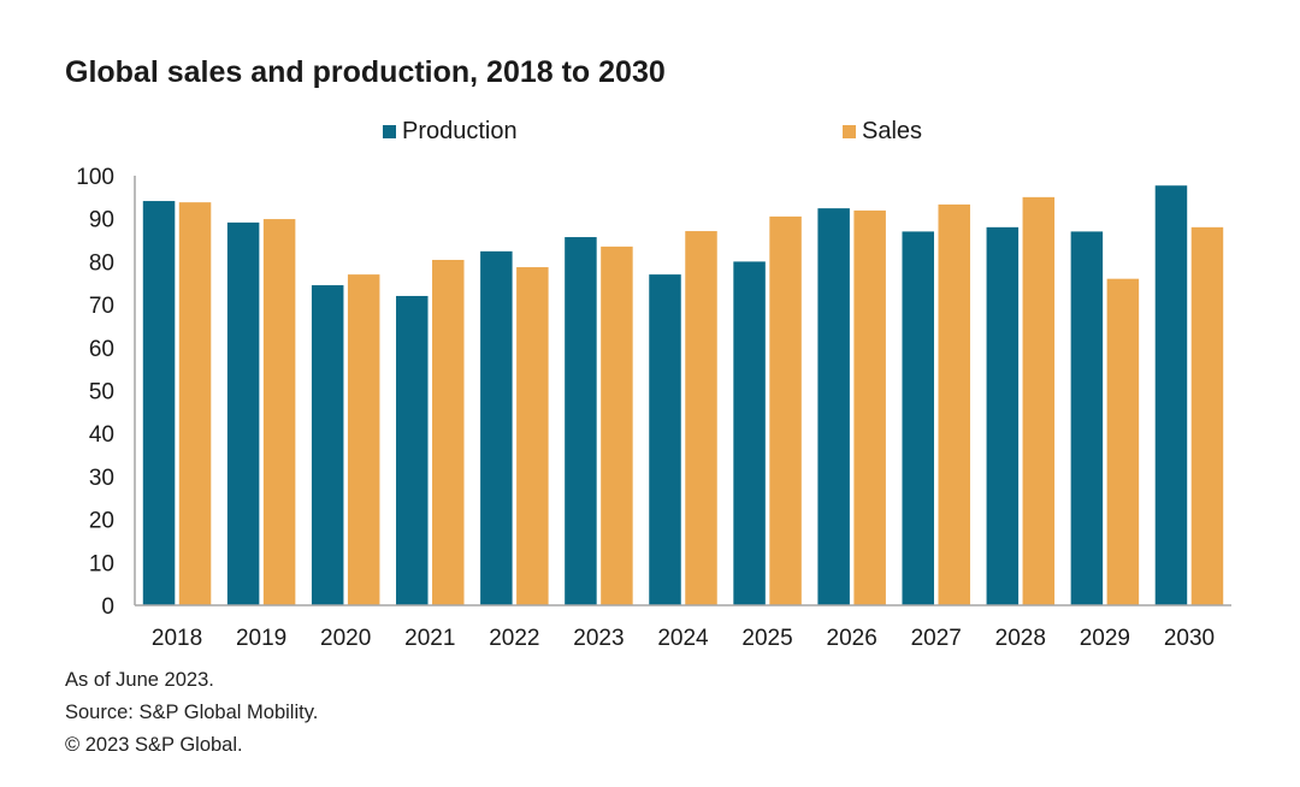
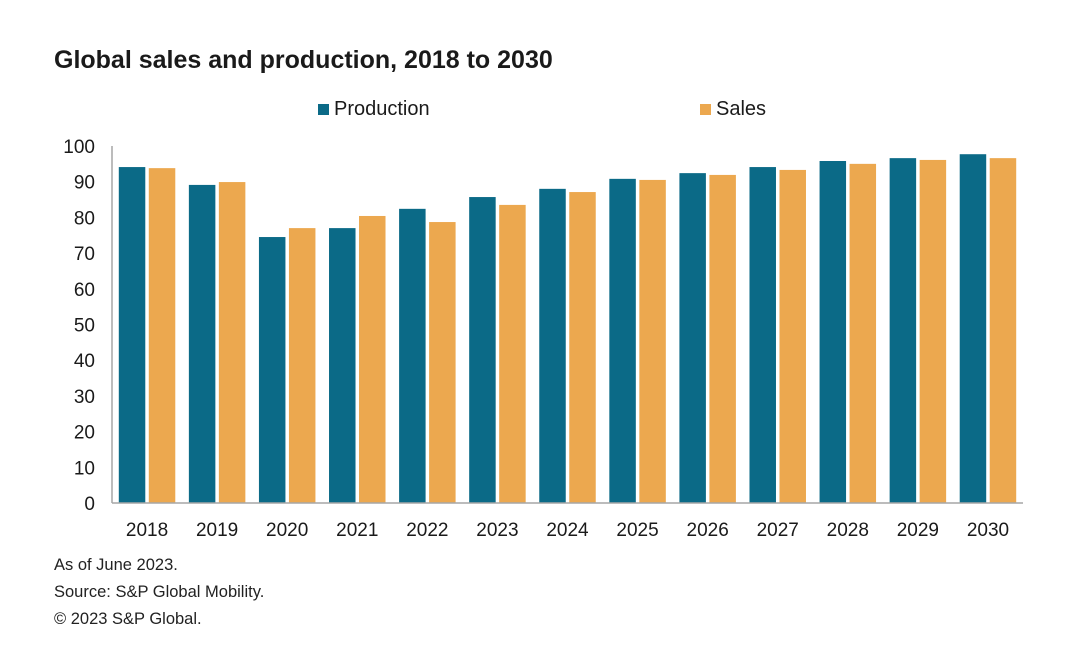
Production/2021: 72 -> 77
Production/2024: 77 -> 88
Production/2025: 80 -> 91
Production/2027: 87 -> 94
Production/2028: 88 -> 96
Production/2029: 87 -> 97
Sales/2029: 76 -> 96
Sales/2030: 88 -> 97
